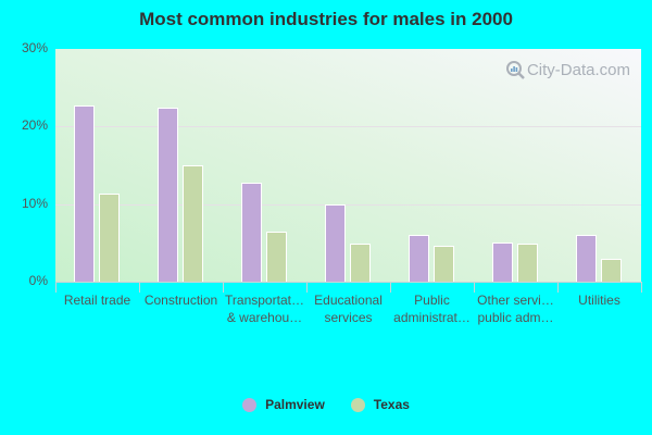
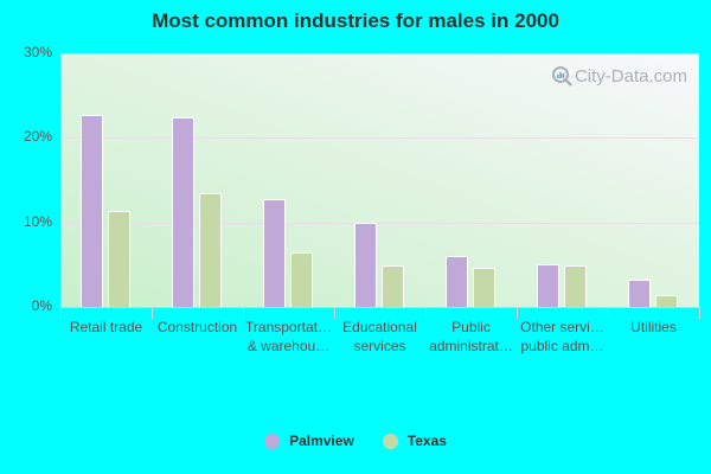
Texas/Construction: 15% -> 13%
Palmview/Utilities: 6% -> 3%
Texas/Utilities: 3% -> 1%
